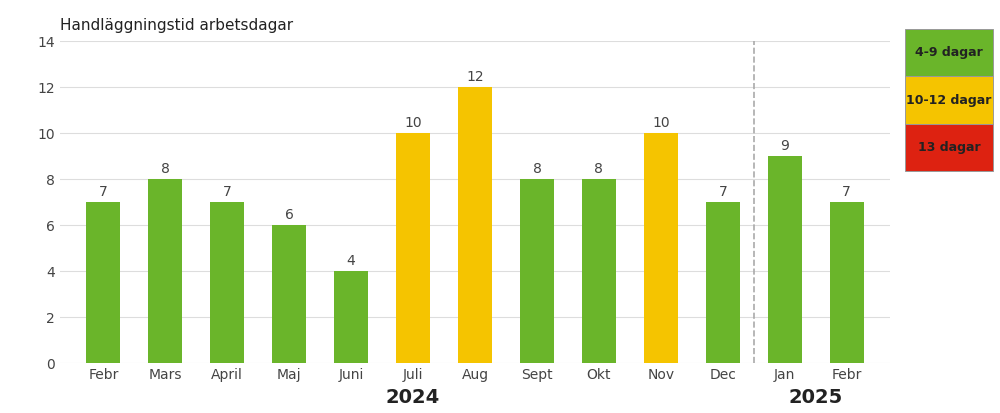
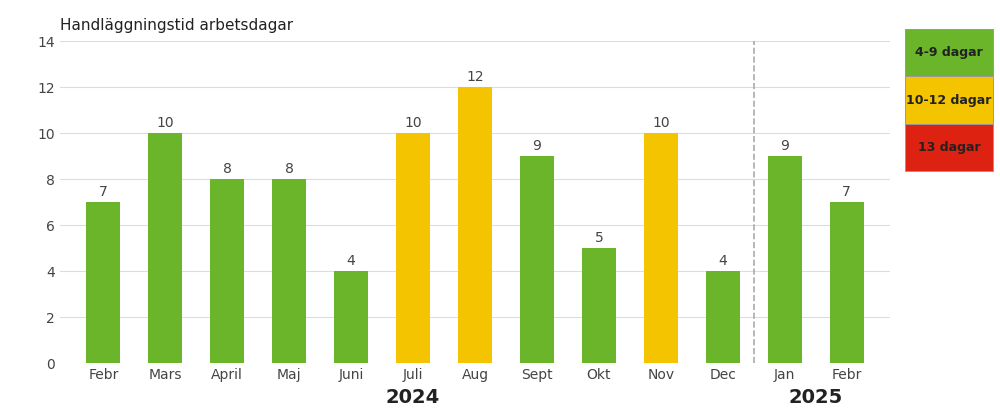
Mars: 8 -> 10
April: 7 -> 8
Maj: 6 -> 8
Sept: 8 -> 9
Okt: 8 -> 5
Dec: 7 -> 4
